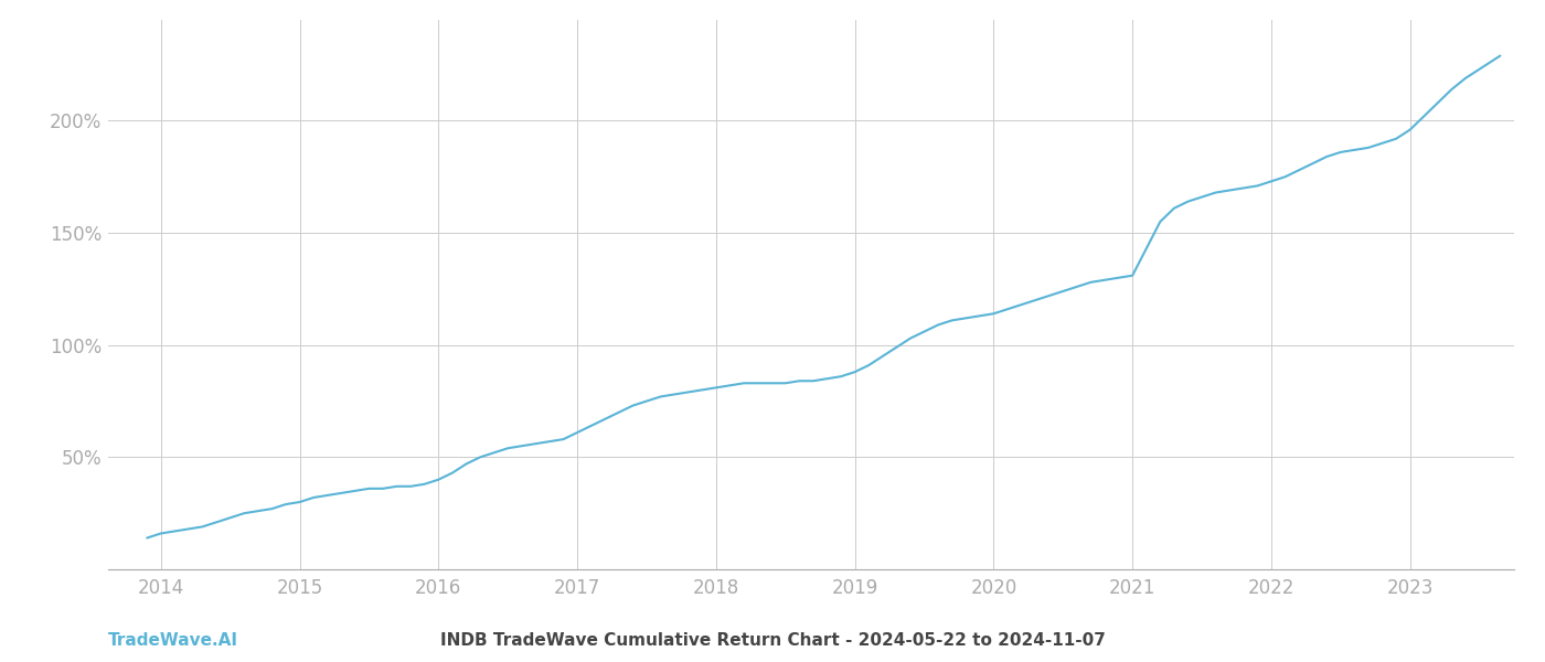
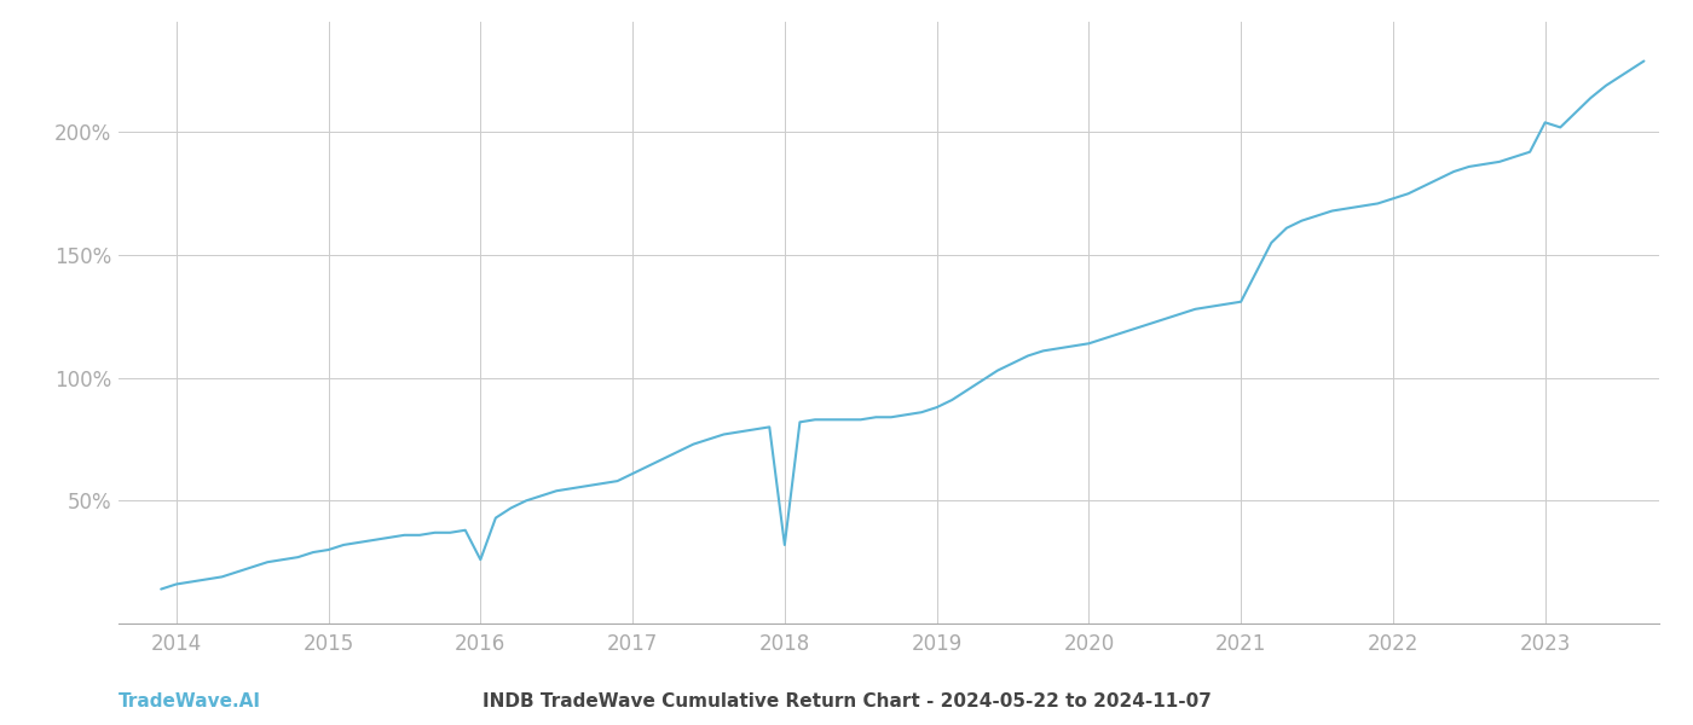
2016: 40% -> 26%
2018: 81% -> 32%
2023: 196% -> 204%
